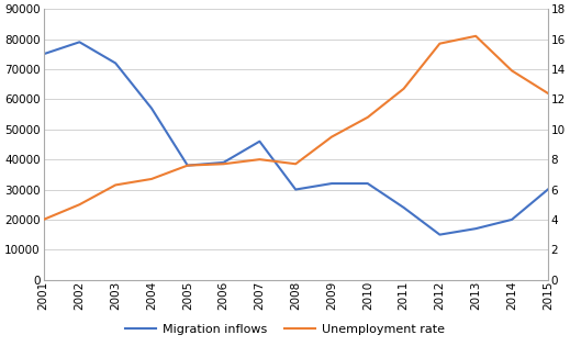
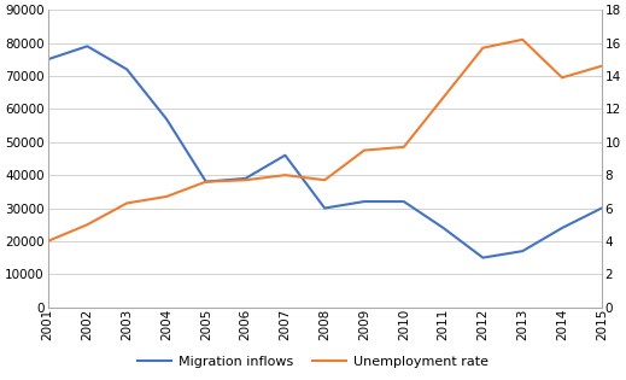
Unemployment rate/2010: 10.8 -> 9.7
Migration inflows/2014: 20000 -> 24000
Unemployment rate/2015: 12.4 -> 14.6
